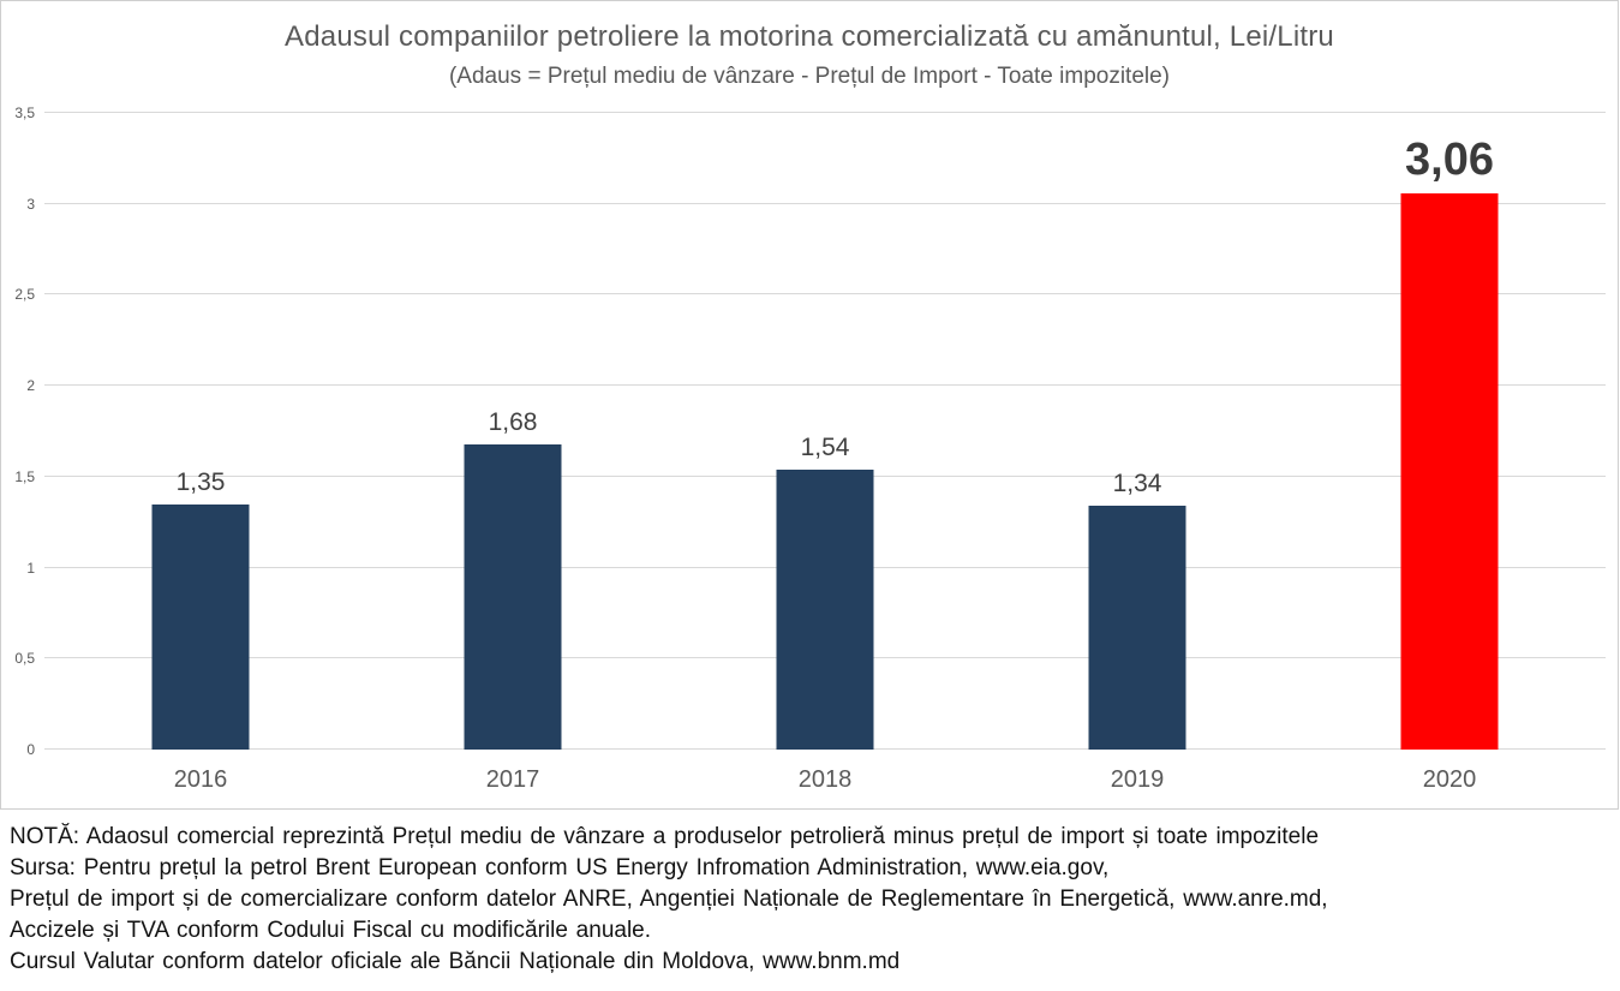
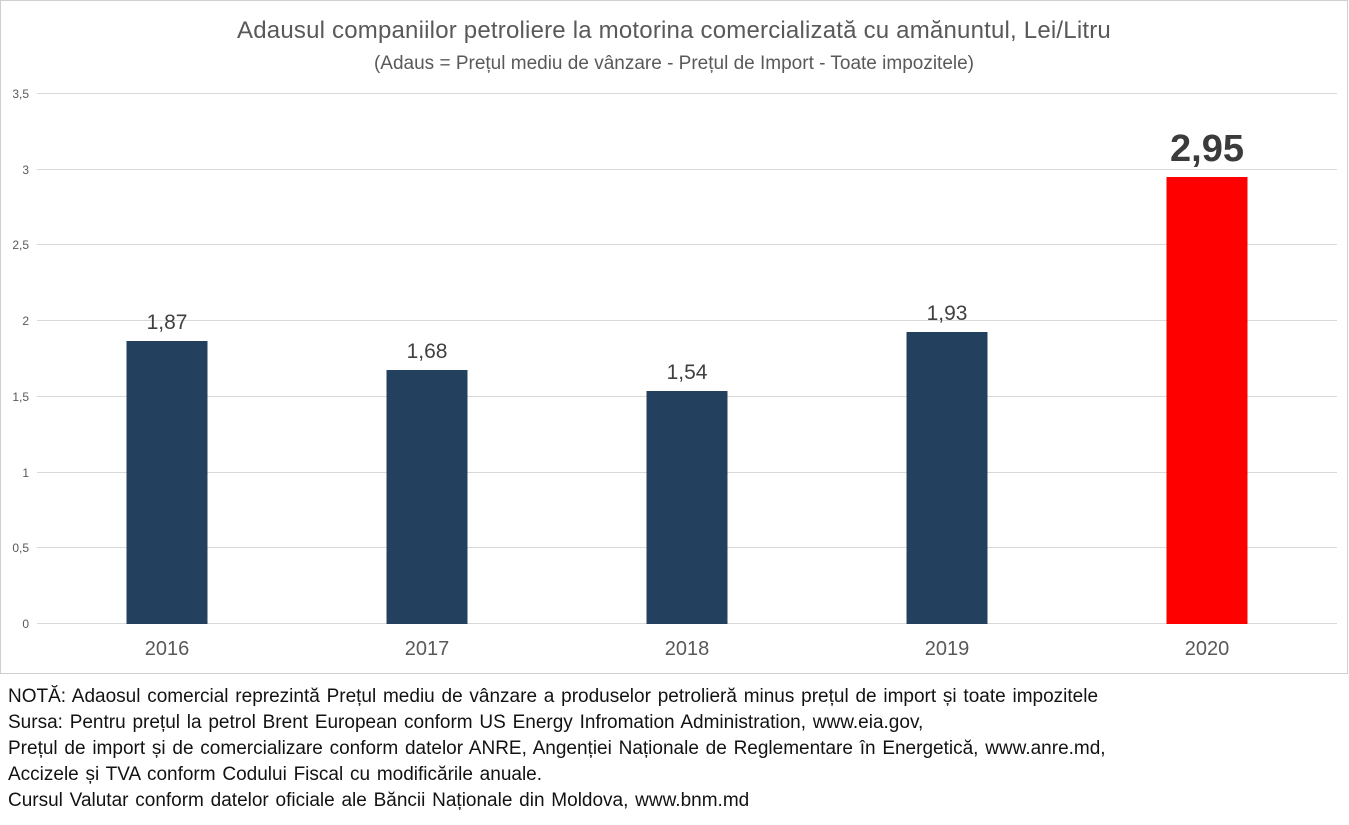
2016: 1,35 -> 1,87
2019: 1,34 -> 1,93
2020: 3,06 -> 2,95
